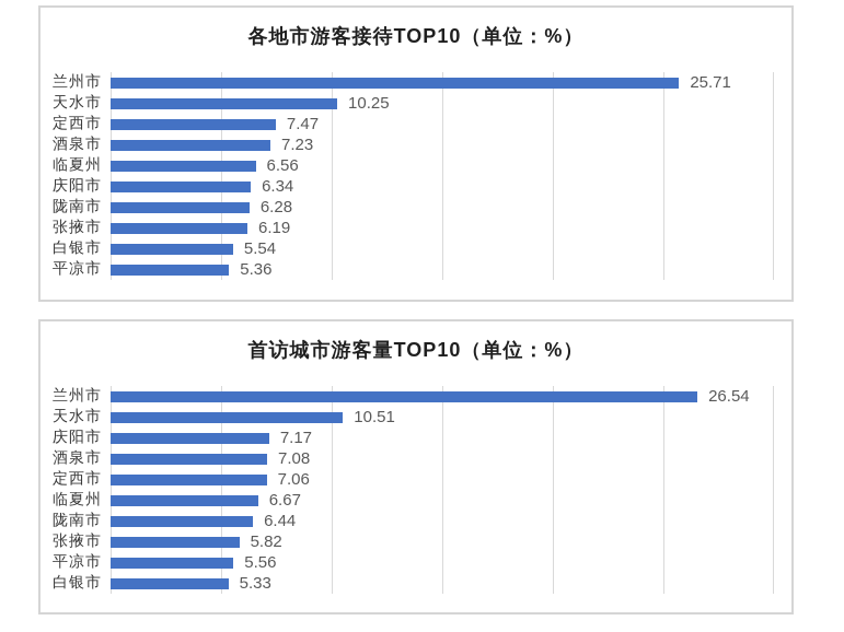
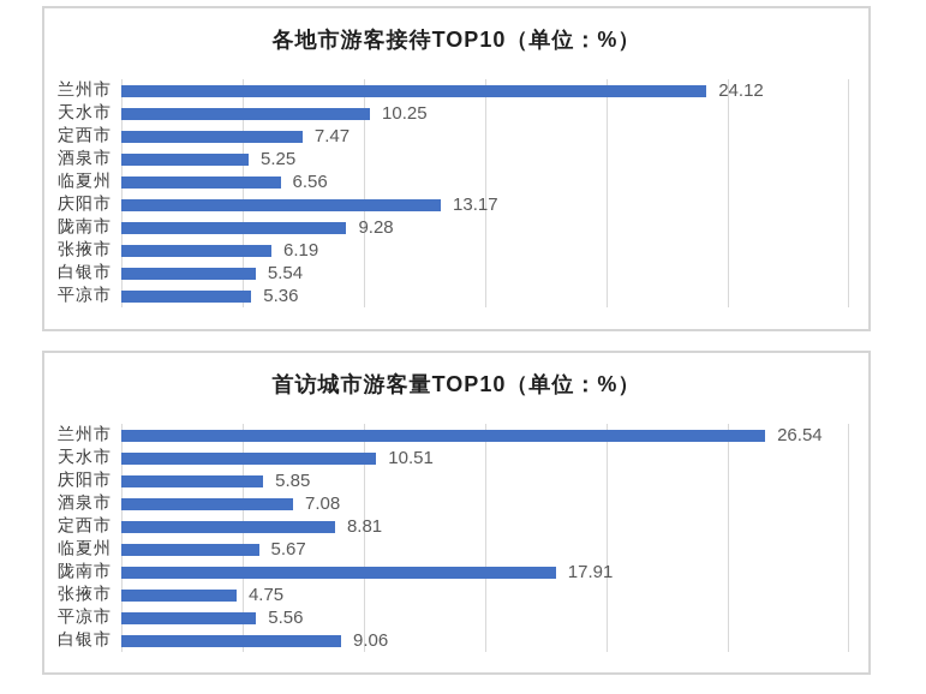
各地市游客接待TOP10（单位：%）/兰州市: 25.71 -> 24.12
各地市游客接待TOP10（单位：%）/酒泉市: 7.23 -> 5.25
各地市游客接待TOP10（单位：%）/庆阳市: 6.34 -> 13.17
各地市游客接待TOP10（单位：%）/陇南市: 6.28 -> 9.28
首访城市游客量TOP10（单位：%）/庆阳市: 7.17 -> 5.85
首访城市游客量TOP10（单位：%）/定西市: 7.06 -> 8.81
首访城市游客量TOP10（单位：%）/临夏州: 6.67 -> 5.67
首访城市游客量TOP10（单位：%）/陇南市: 6.44 -> 17.91
首访城市游客量TOP10（单位：%）/张掖市: 5.82 -> 4.75
首访城市游客量TOP10（单位：%）/白银市: 5.33 -> 9.06
